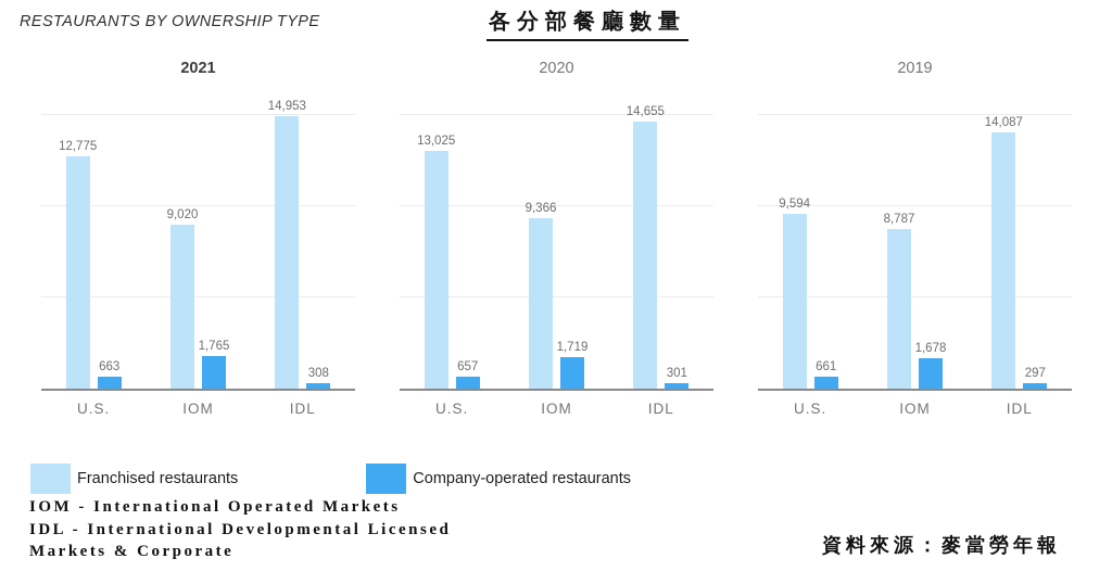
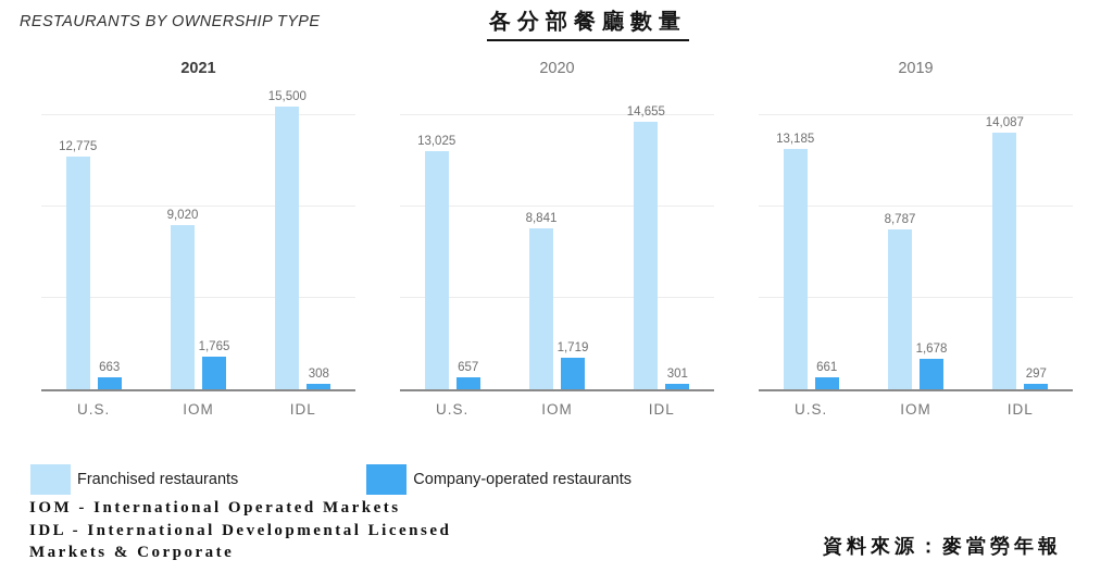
2021/Franchised restaurants/IDL: 14,953 -> 15,500
2020/Franchised restaurants/IOM: 9,366 -> 8,841
2019/Franchised restaurants/U.S.: 9,594 -> 13,185
